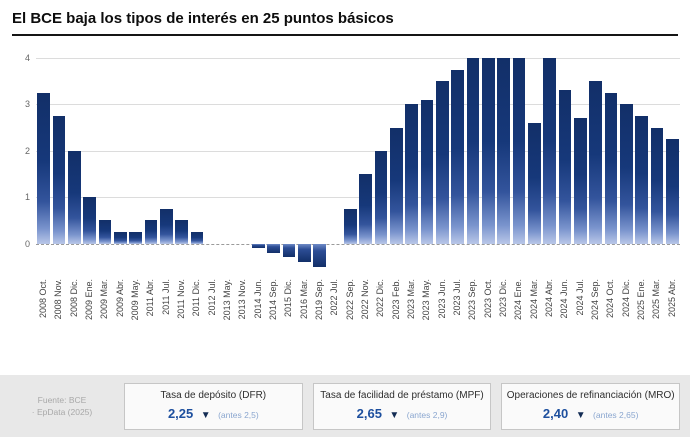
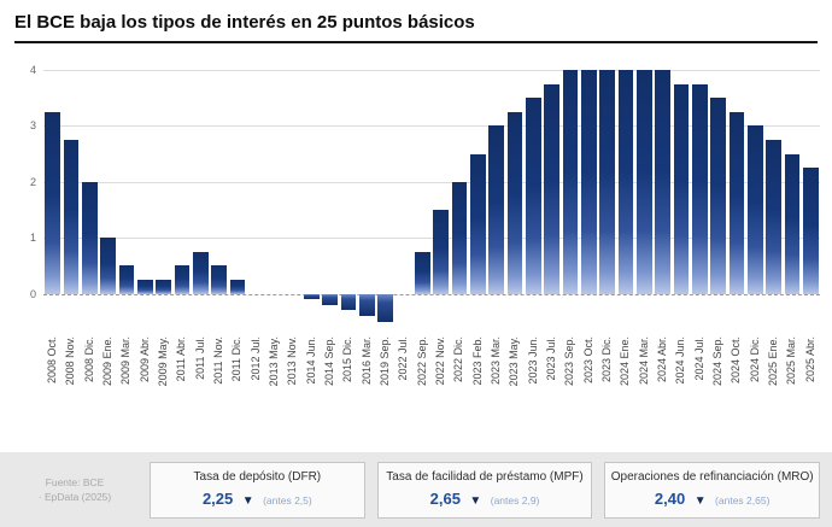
2023 May.: 3.1 -> 3.2
2024 Mar.: 2.6 -> 4.0
2024 Jun.: 3.3 -> 3.8
2024 Jul.: 2.7 -> 3.8
